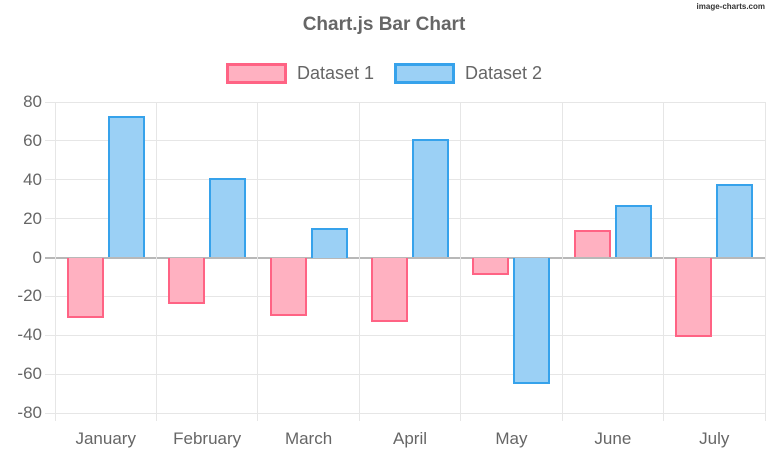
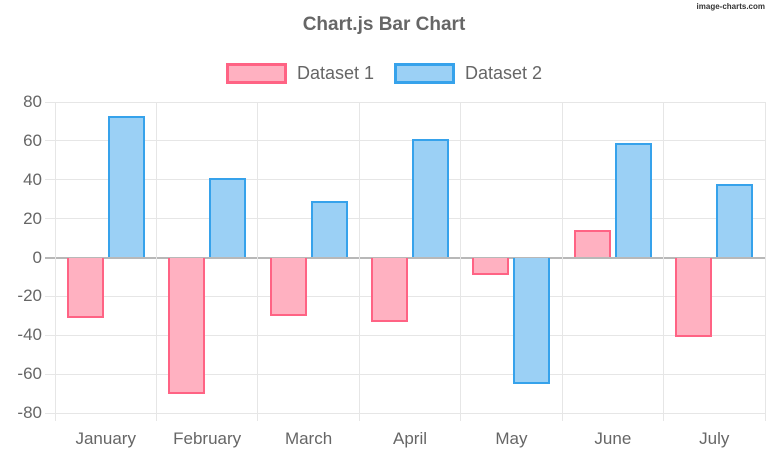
Dataset 1/February: -24 -> -70
Dataset 2/March: 15 -> 29
Dataset 2/June: 27 -> 59
